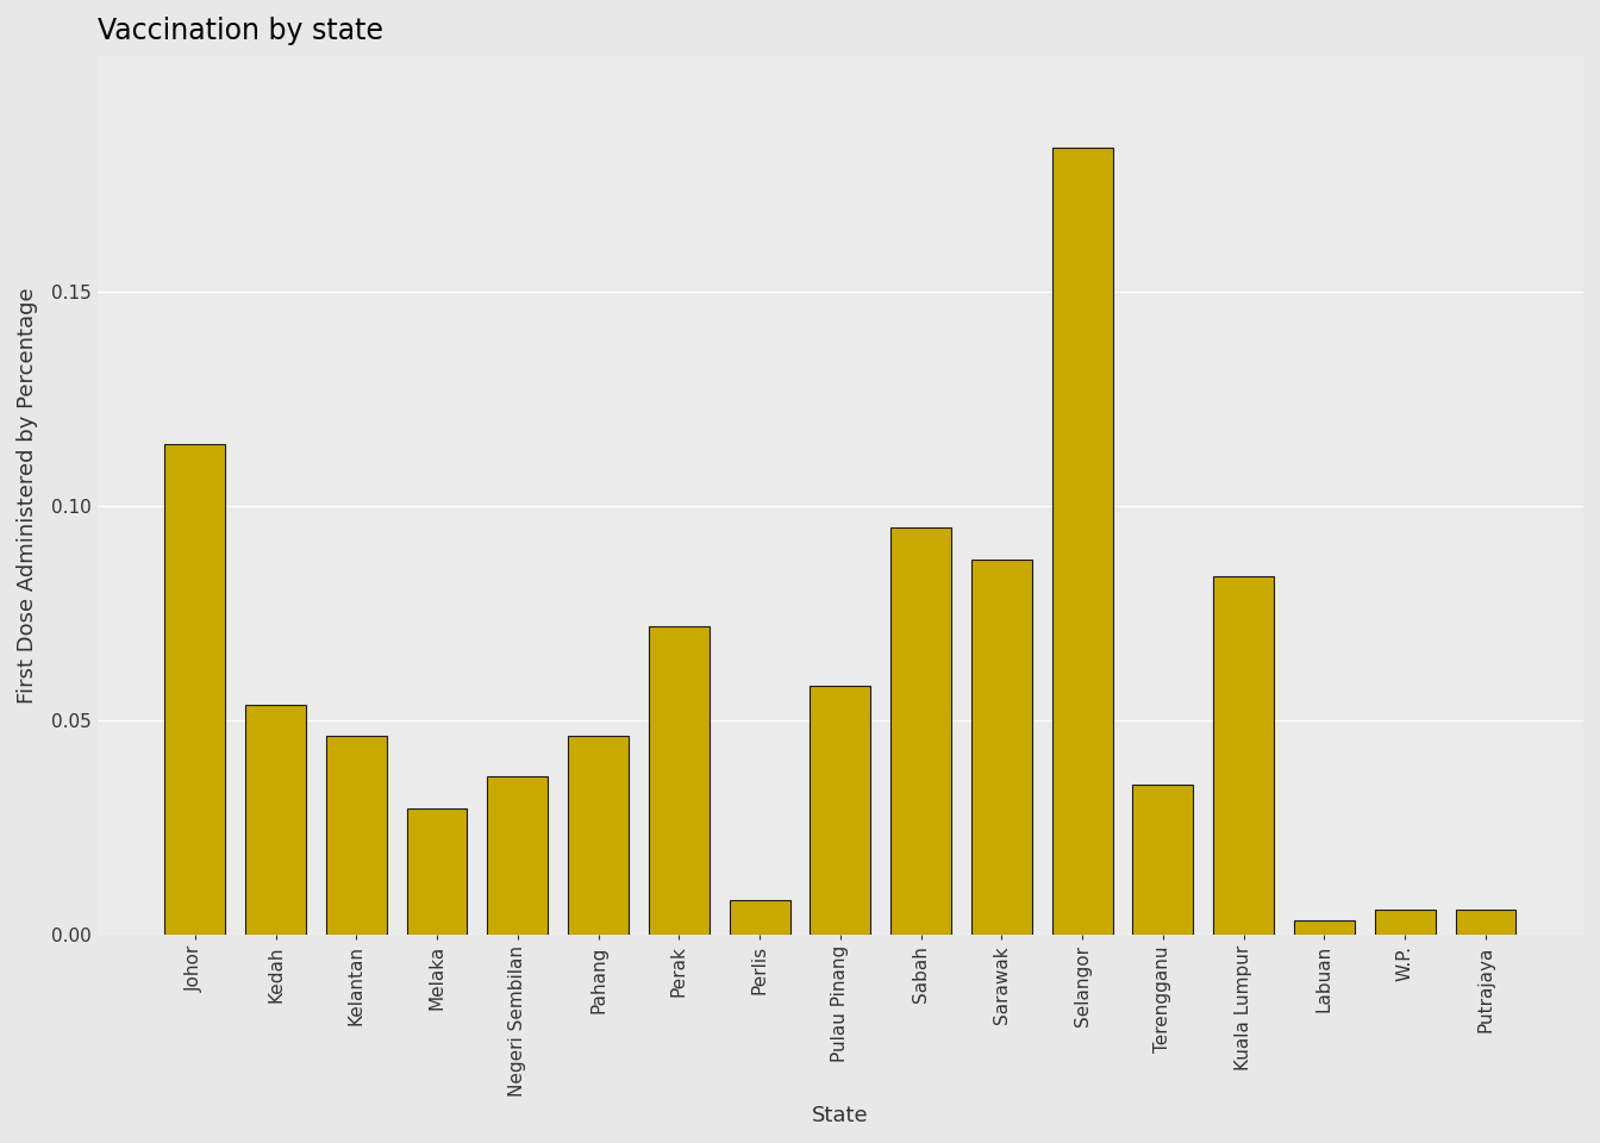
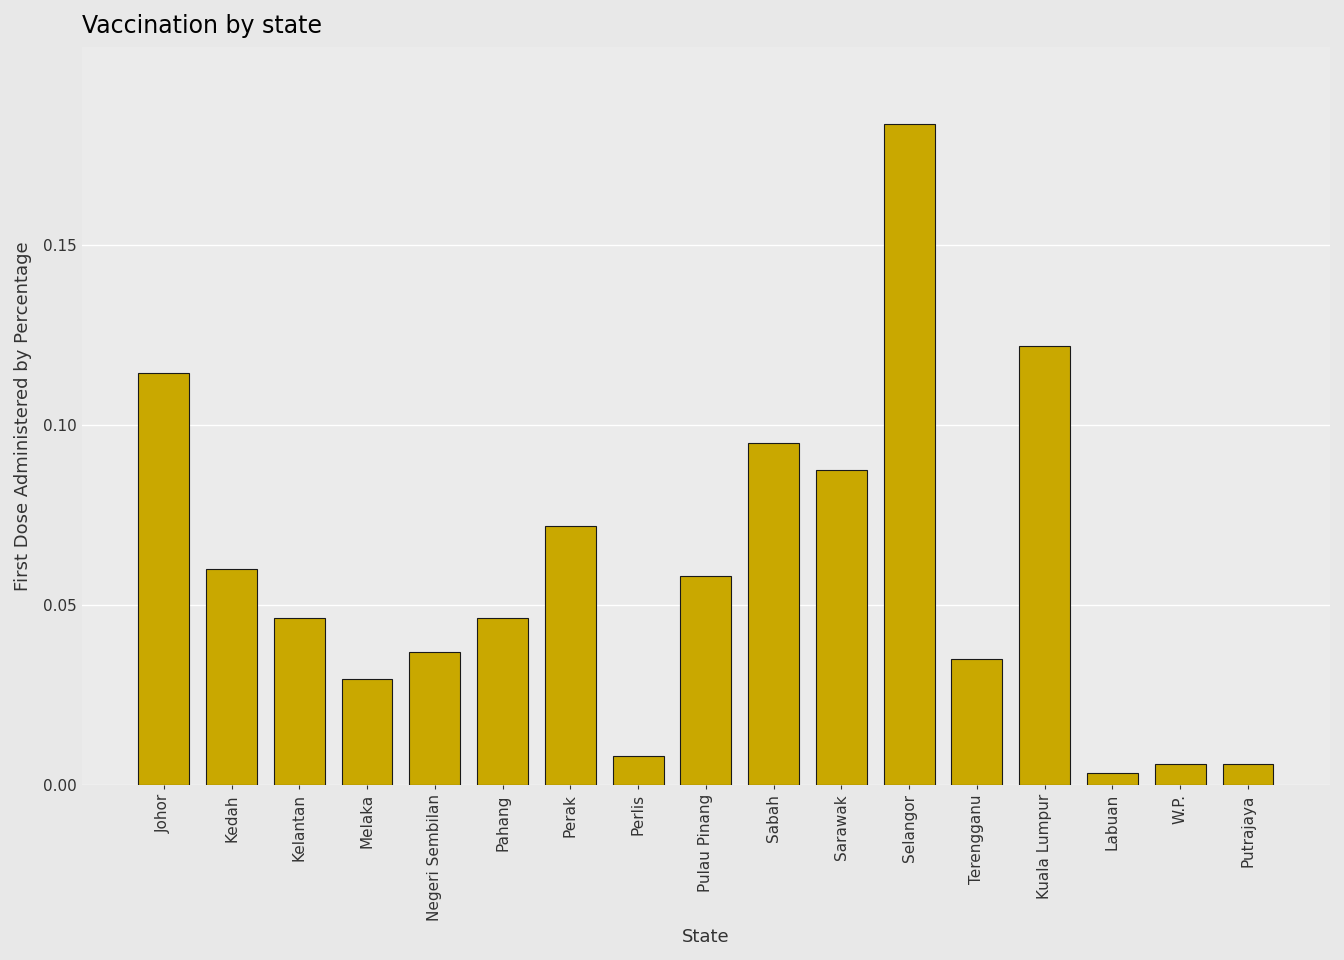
Kedah: 0.0535 -> 0.0600
Kuala Lumpur: 0.0835 -> 0.1220
